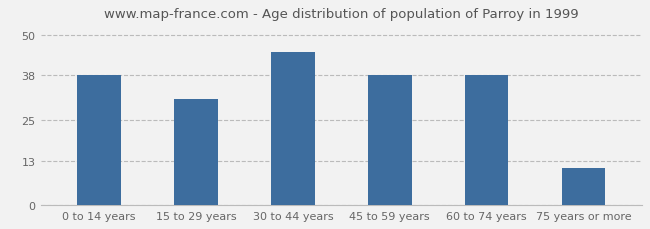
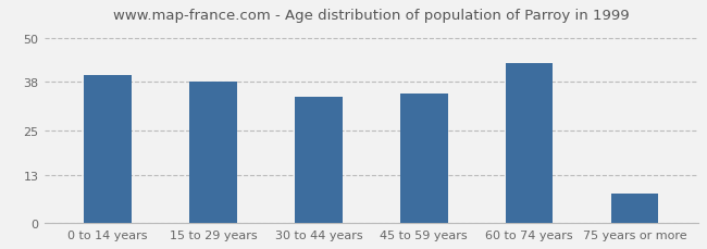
0 to 14 years: 38 -> 40
15 to 29 years: 31 -> 38
30 to 44 years: 45 -> 34
45 to 59 years: 38 -> 35
60 to 74 years: 38 -> 43
75 years or more: 11 -> 8
